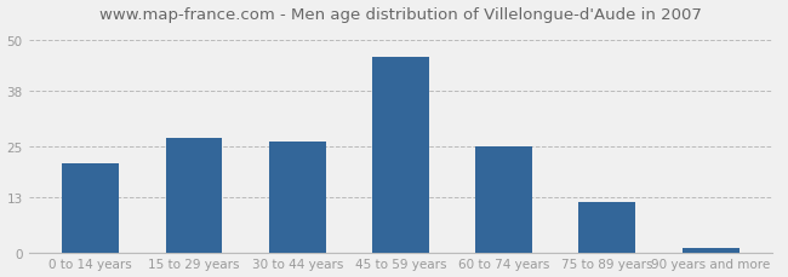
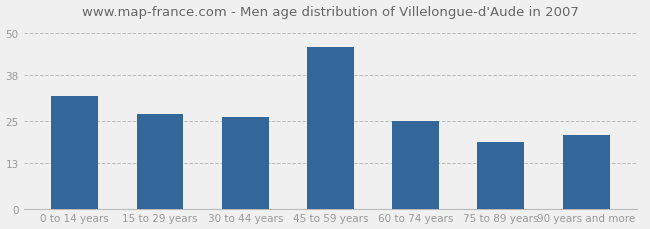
0 to 14 years: 21 -> 32
75 to 89 years: 12 -> 19
90 years and more: 1 -> 21
